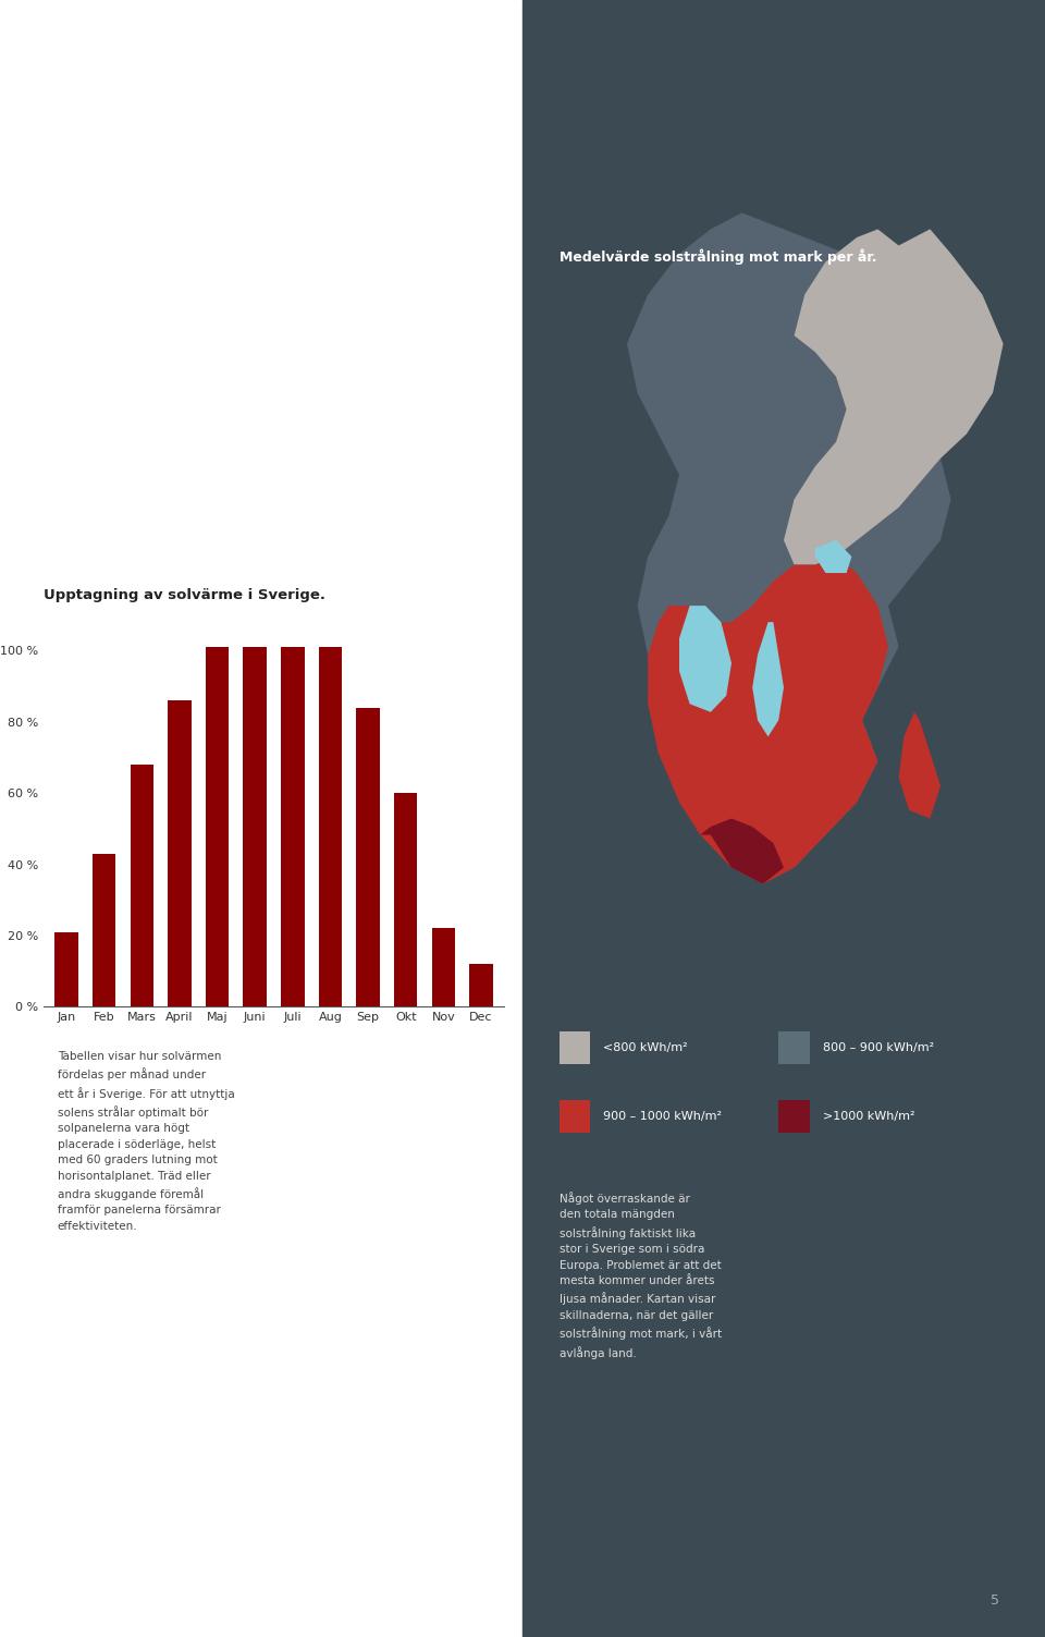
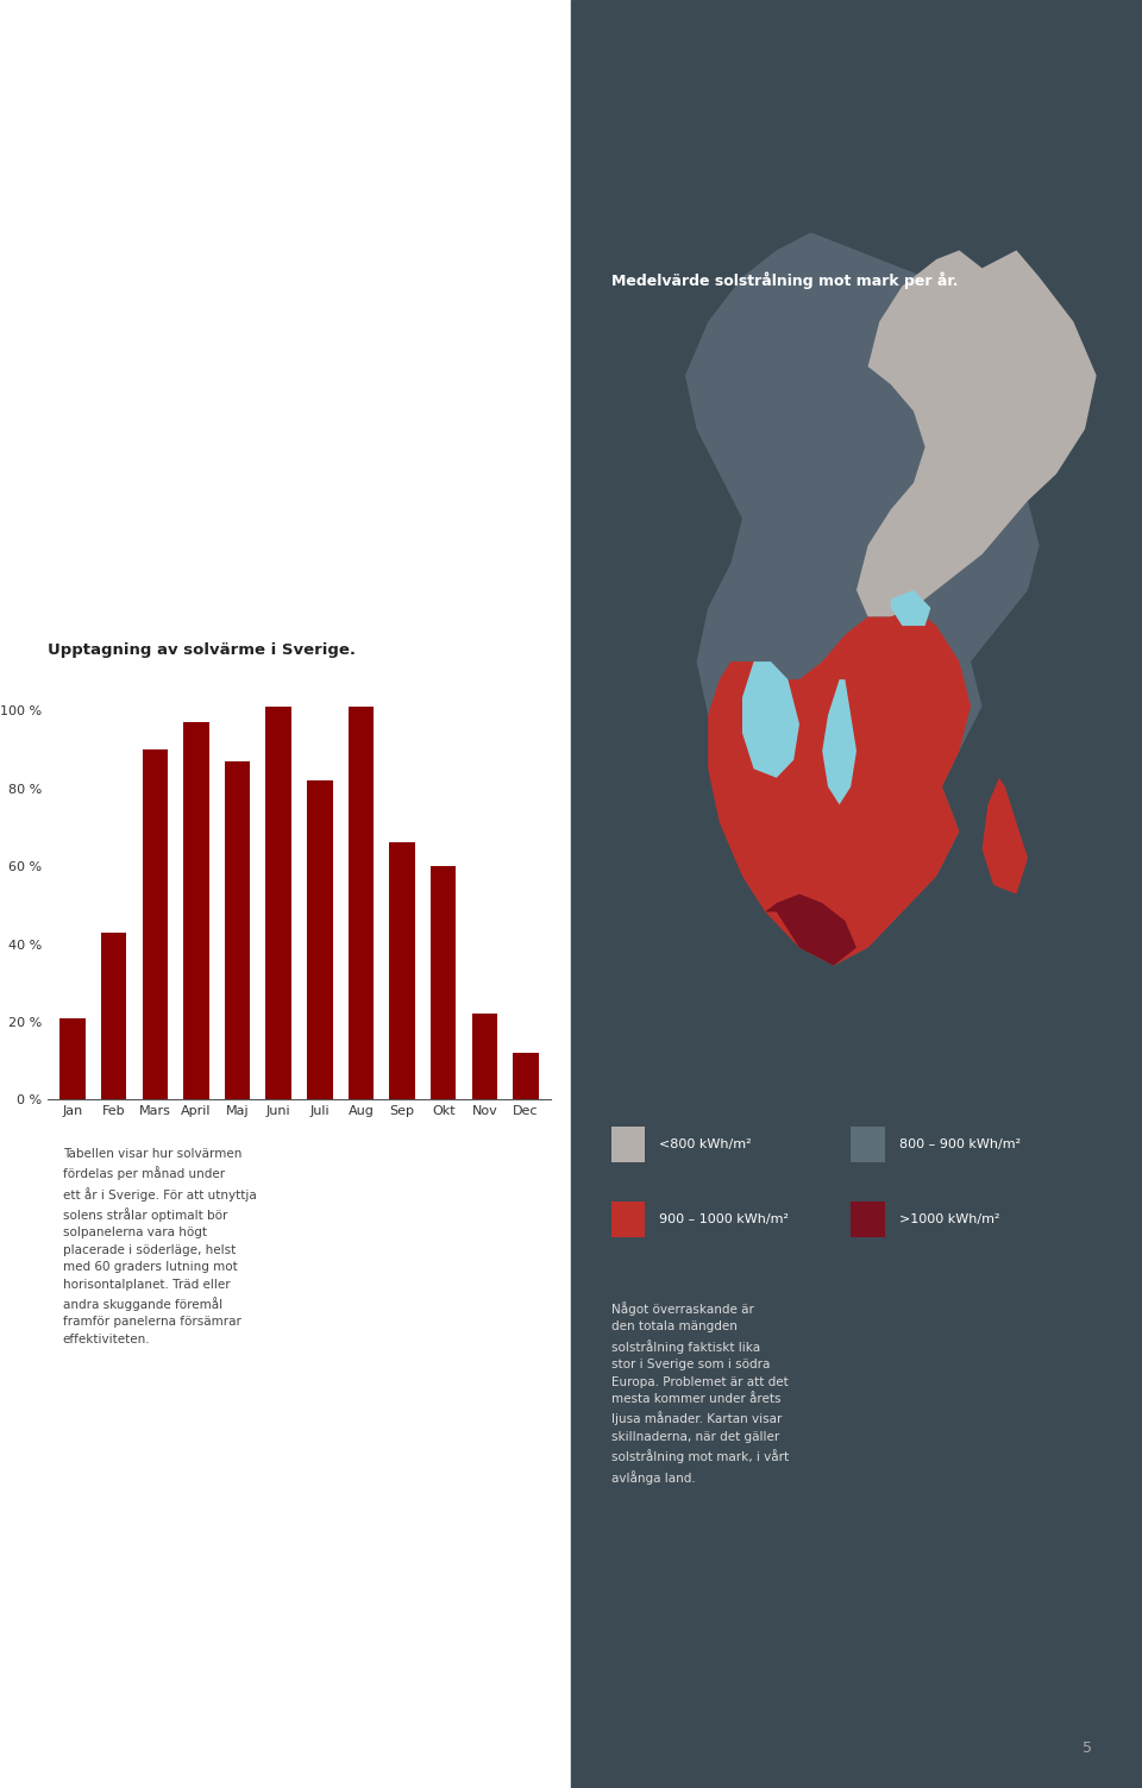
Mars: 68 % -> 90 %
April: 86 % -> 97 %
Maj: 101 % -> 87 %
Juli: 101 % -> 82 %
Sep: 84 % -> 66 %
